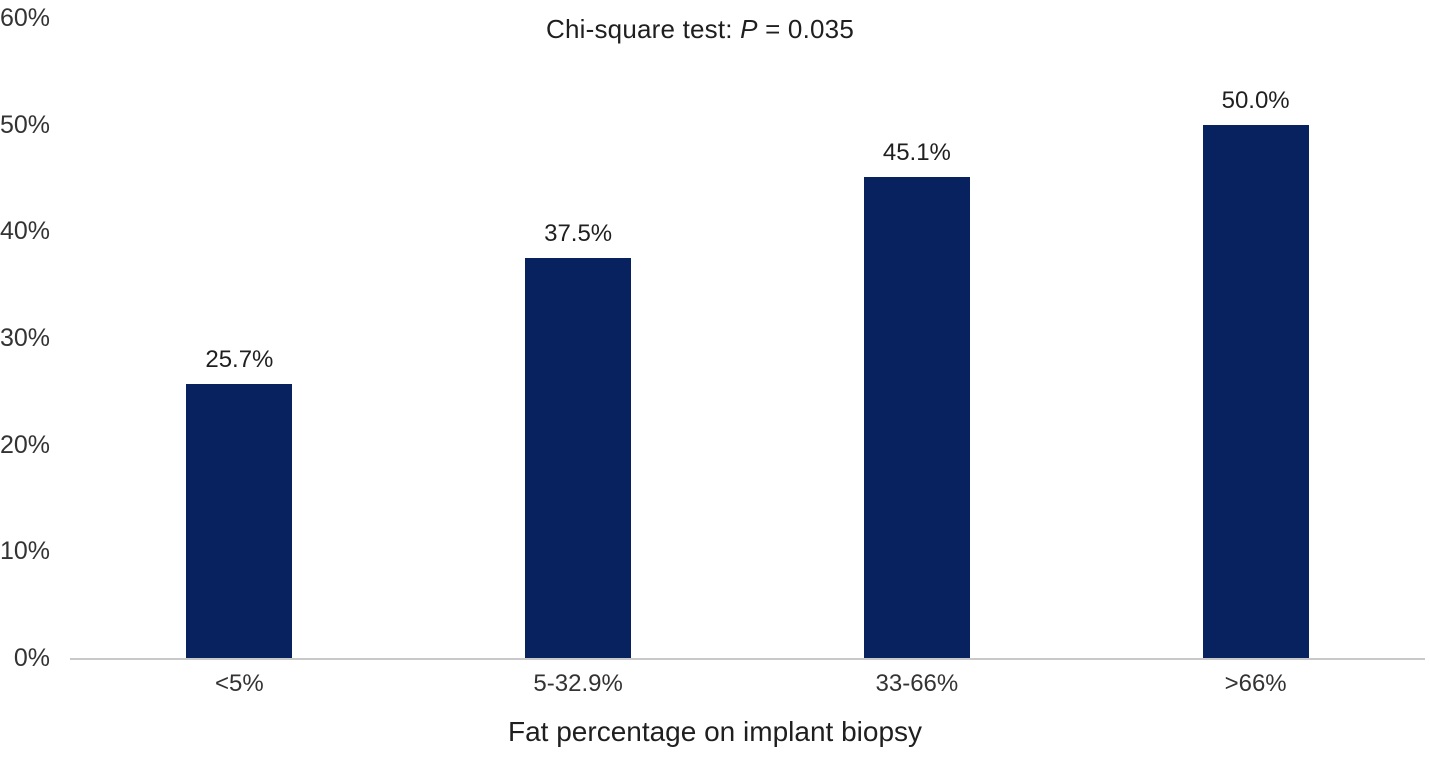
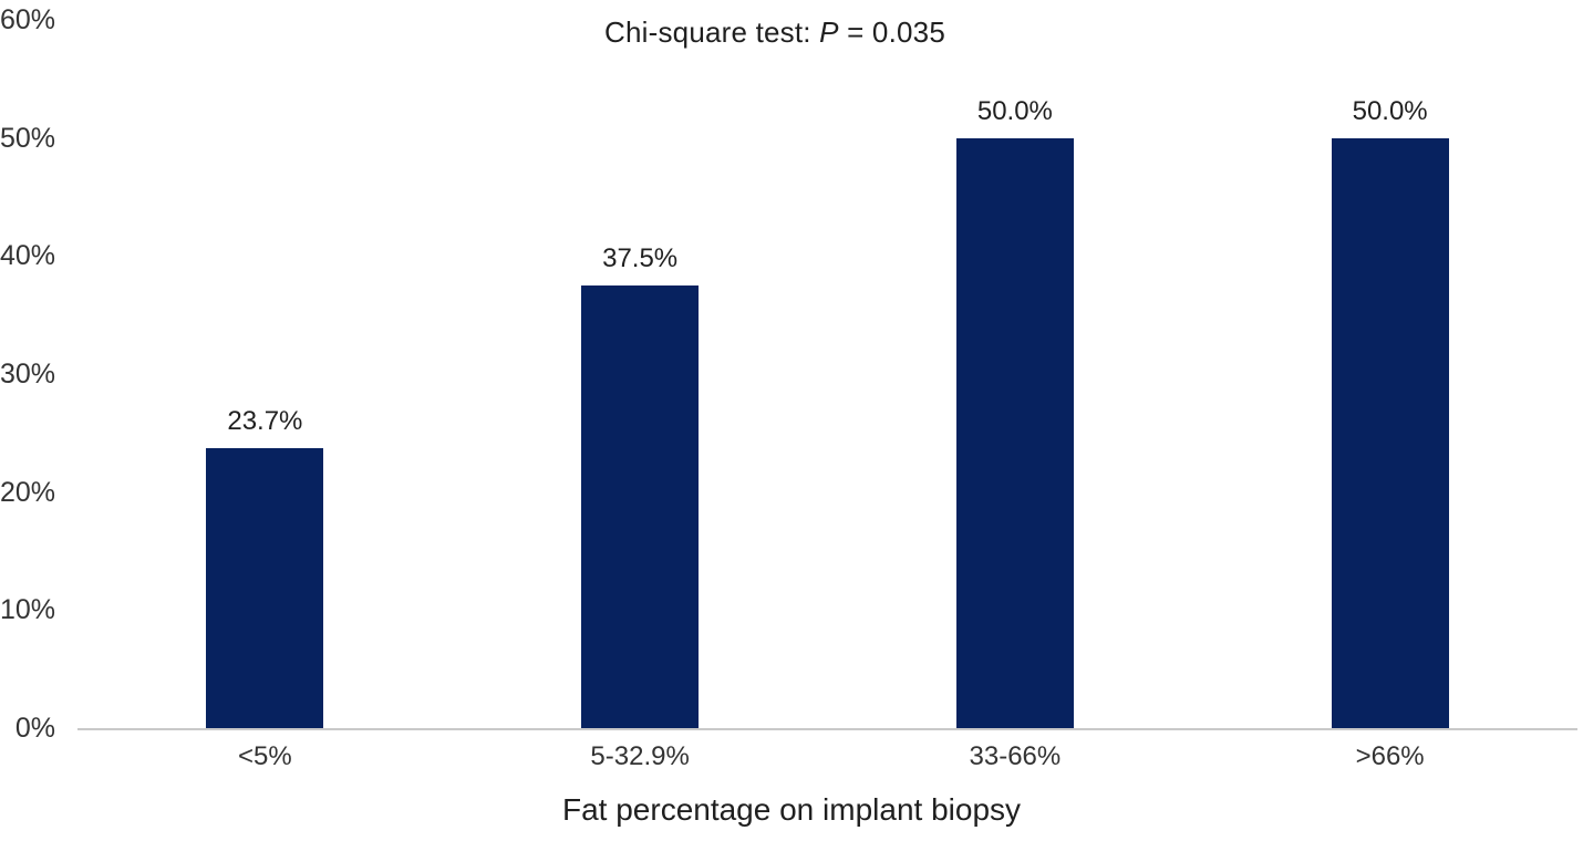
<5%: 25.7% -> 23.7%
33-66%: 45.1% -> 50.0%
